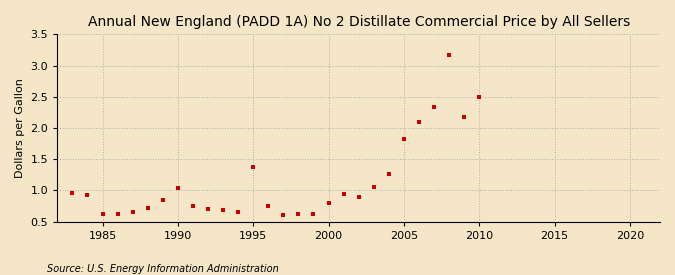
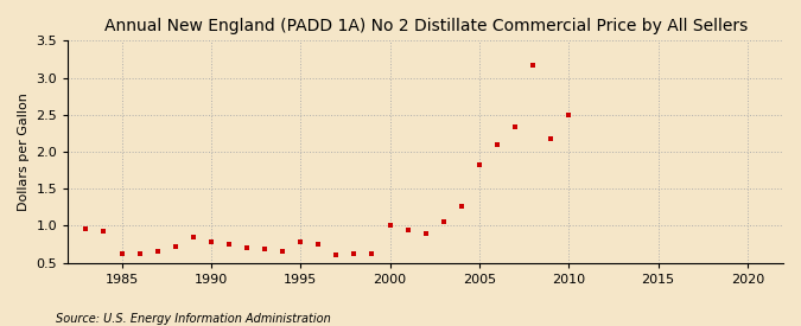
1990: 1.04 -> 0.78
1995: 1.38 -> 0.78
2000: 0.80 -> 1.00
